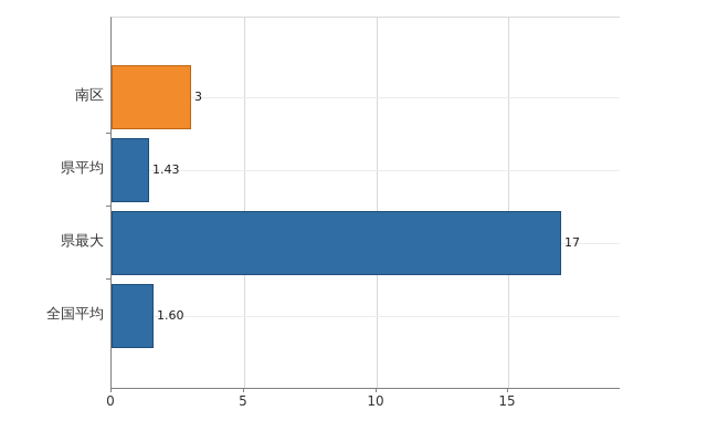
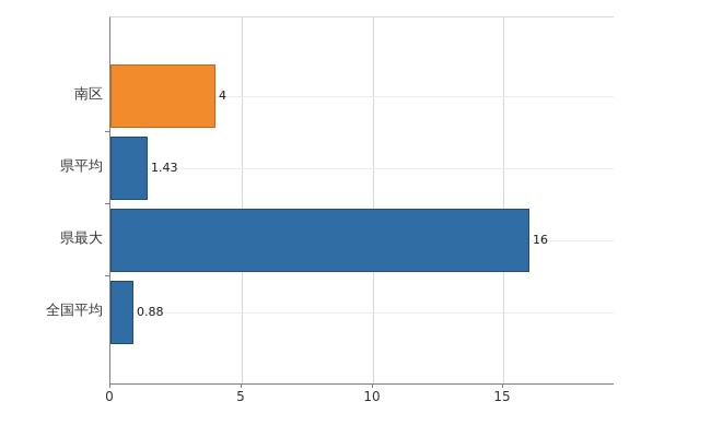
南区: 3 -> 4
県最大: 17 -> 16
全国平均: 1.60 -> 0.88
